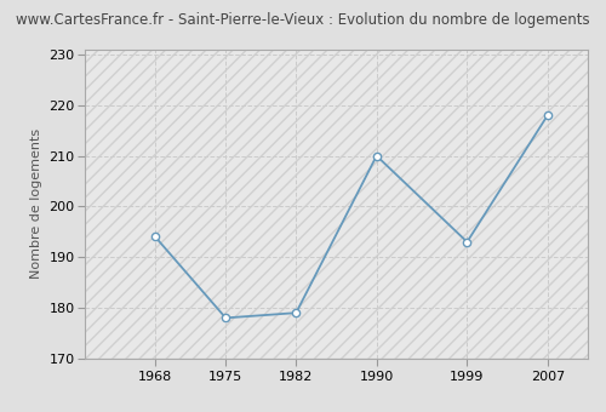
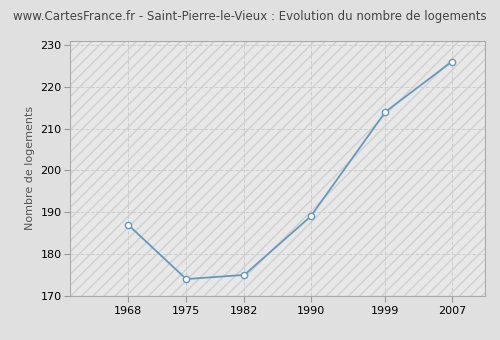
1968: 194 -> 187
1975: 178 -> 174
1982: 179 -> 175
1990: 210 -> 189
1999: 193 -> 214
2007: 218 -> 226
